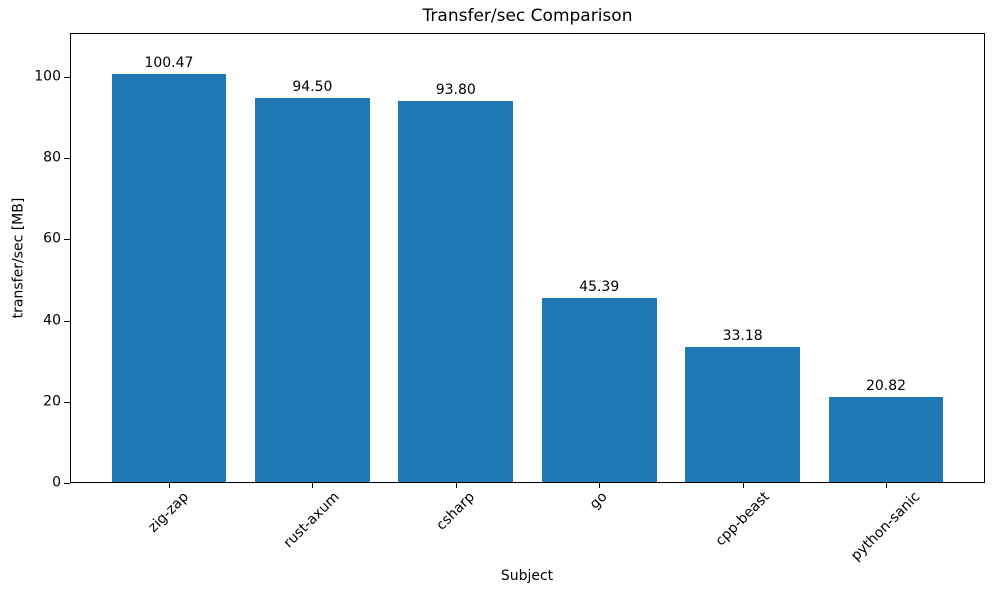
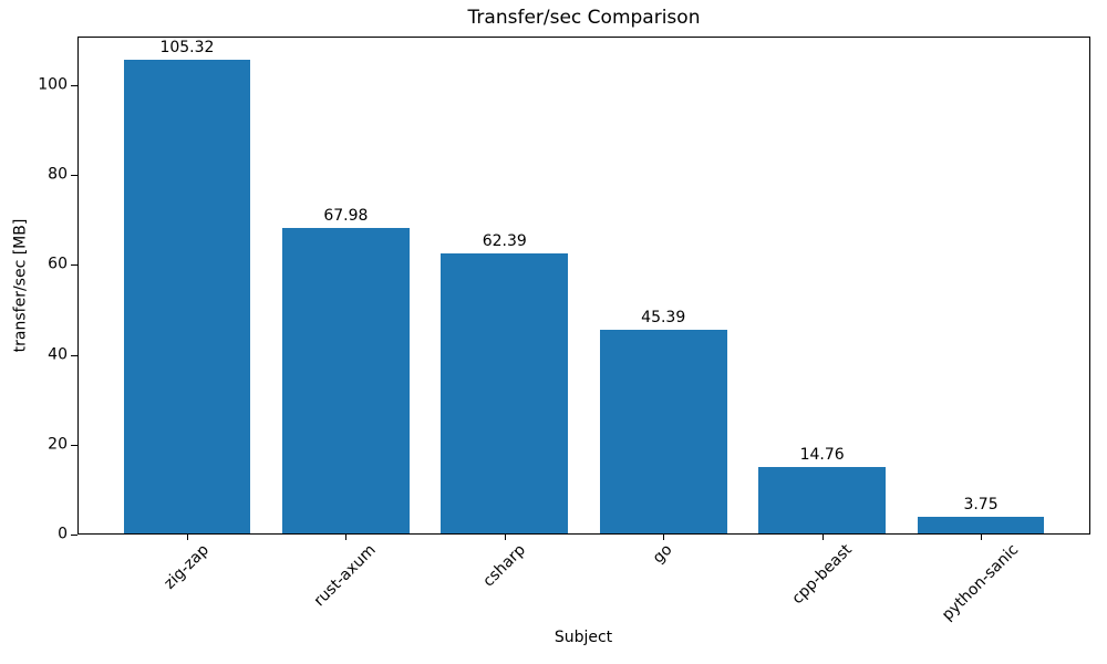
zig-zap: 100.47 -> 105.32
rust-axum: 94.50 -> 67.98
csharp: 93.80 -> 62.39
cpp-beast: 33.18 -> 14.76
python-sanic: 20.82 -> 3.75
